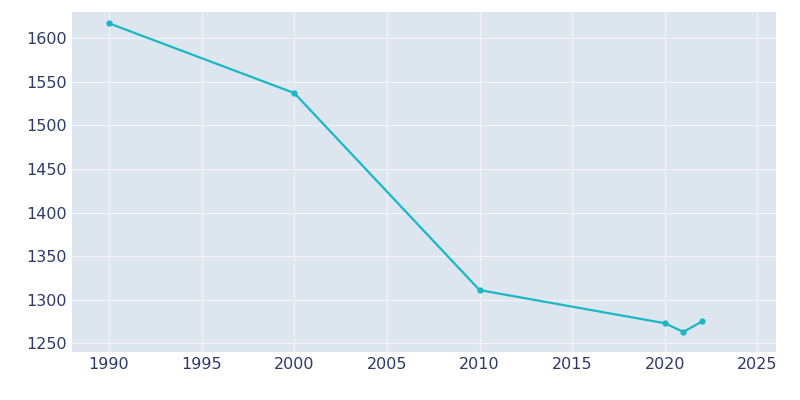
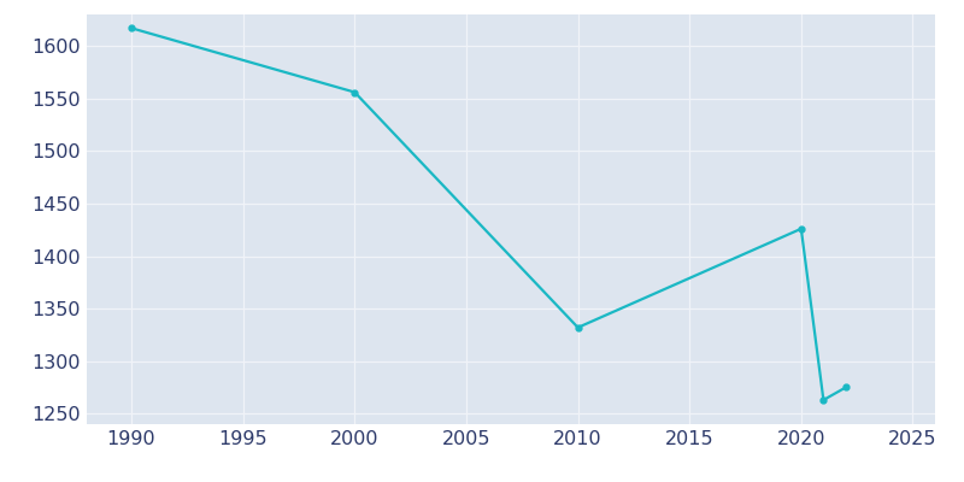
2000: 1537 -> 1556
2010: 1311 -> 1332
2020: 1273 -> 1426
